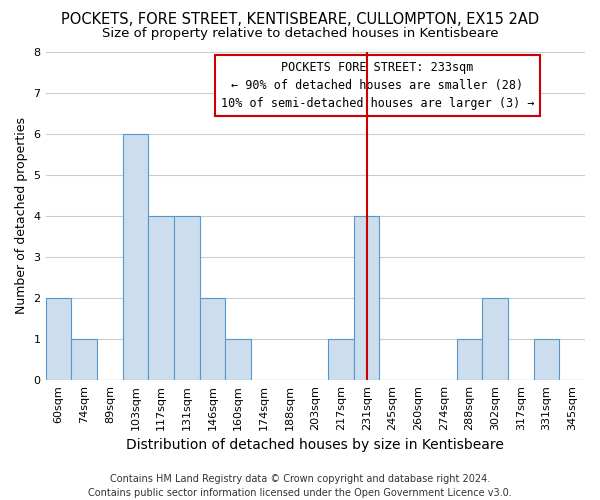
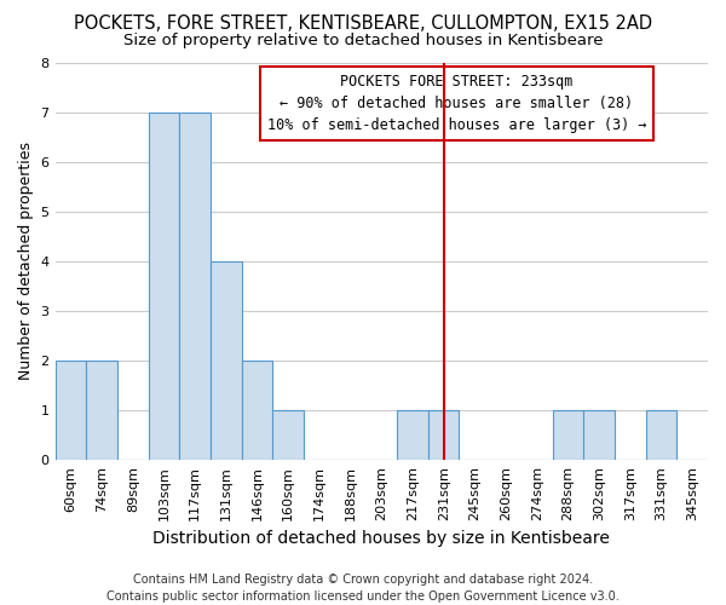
74sqm: 1 -> 2
103sqm: 6 -> 7
117sqm: 4 -> 7
231sqm: 4 -> 1
302sqm: 2 -> 1
